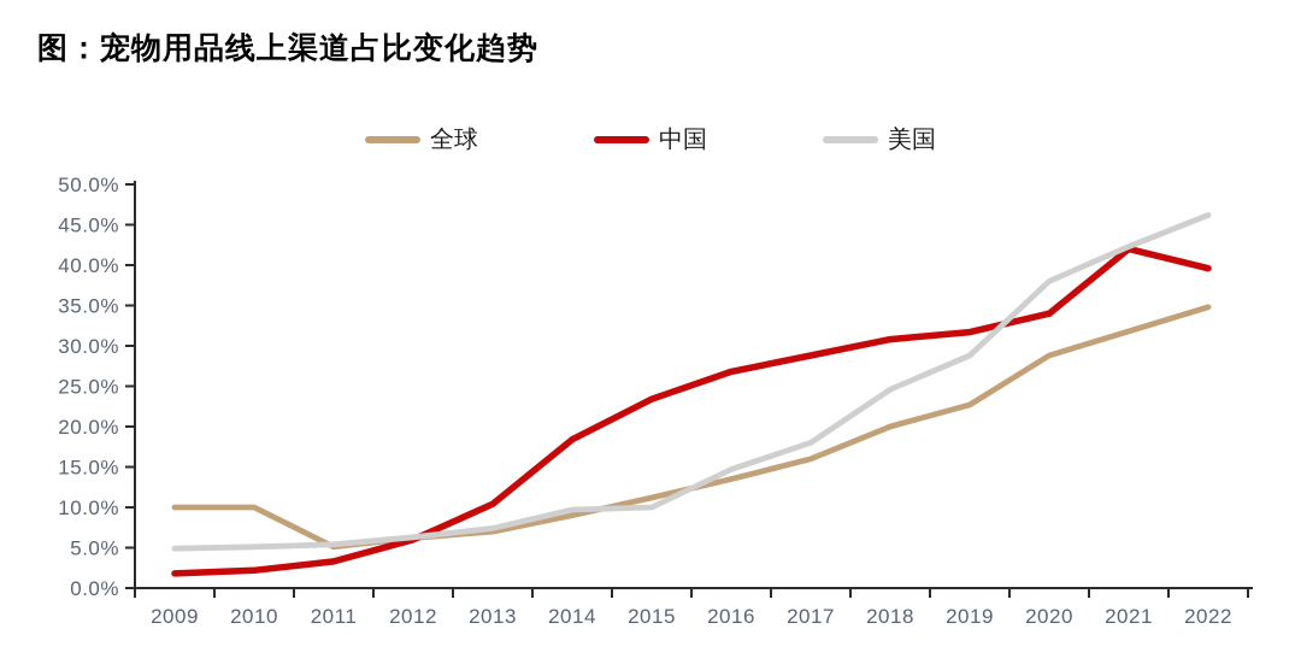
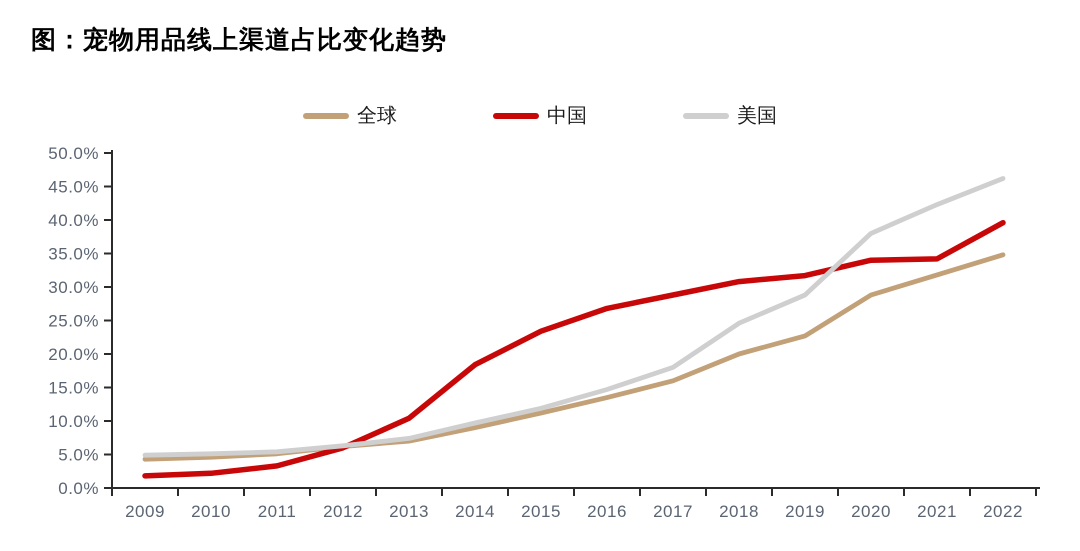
全球/2009: 10% -> 4%
全球/2010: 10% -> 5%
美国/2015: 10% -> 12%
中国/2021: 42% -> 34%
